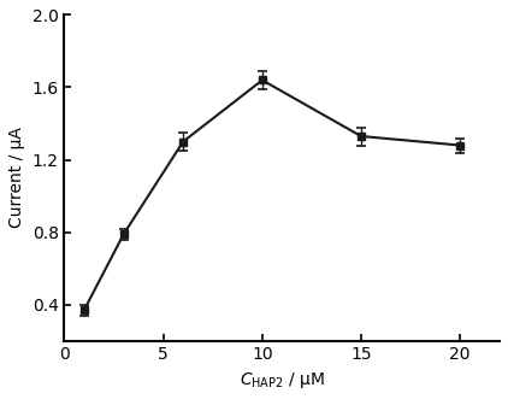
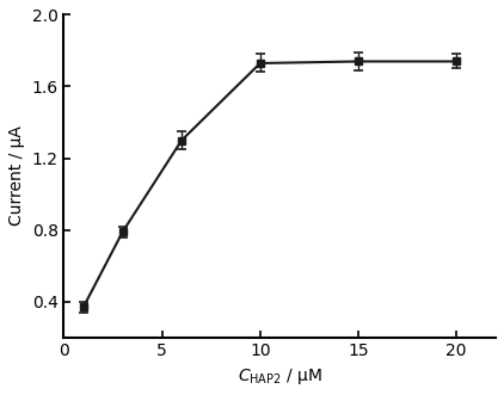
10: 1.64 -> 1.73
15: 1.33 -> 1.74
20: 1.28 -> 1.74
